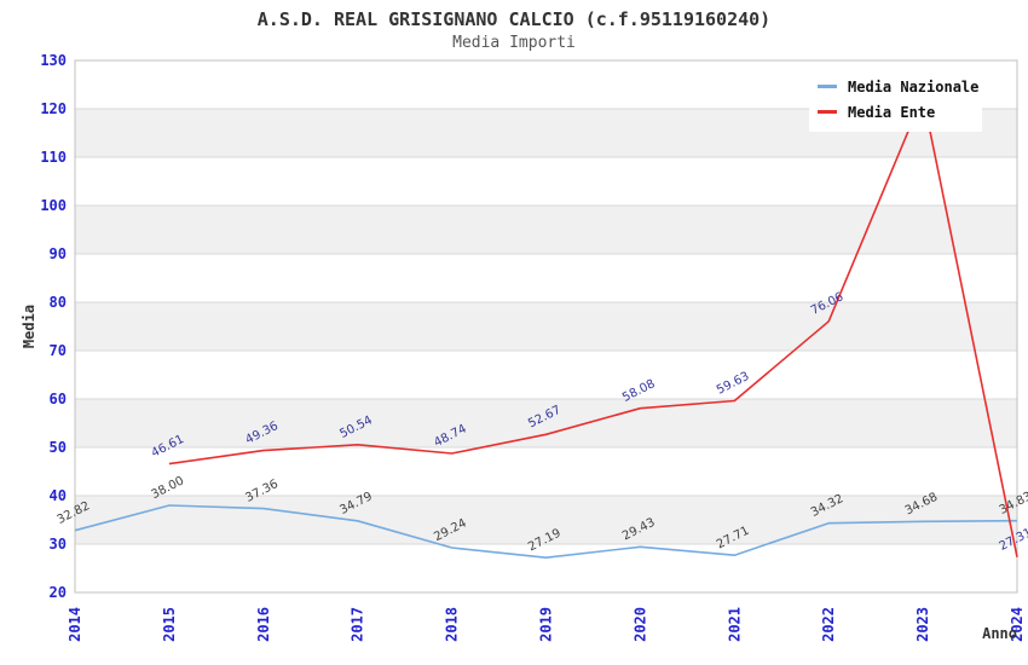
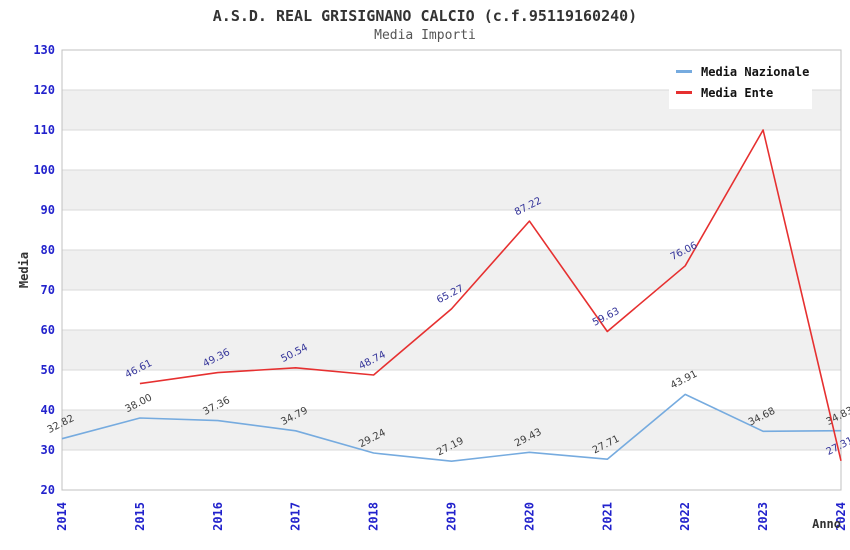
Media Ente/2019: 52.67 -> 65.27
Media Ente/2020: 58.08 -> 87.22
Media Nazionale/2022: 34.32 -> 43.91
Media Ente/2023: 123 -> 110
